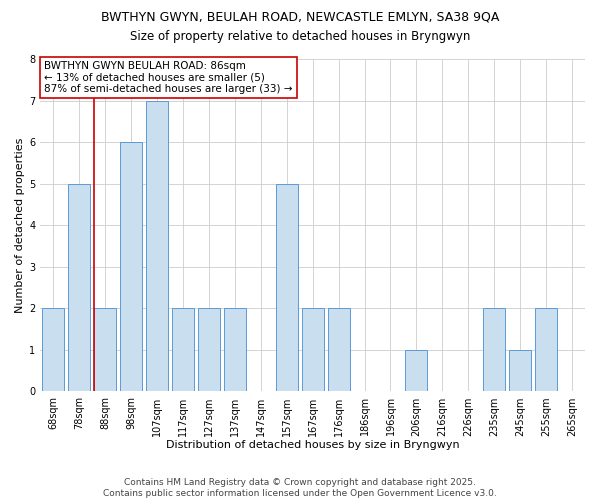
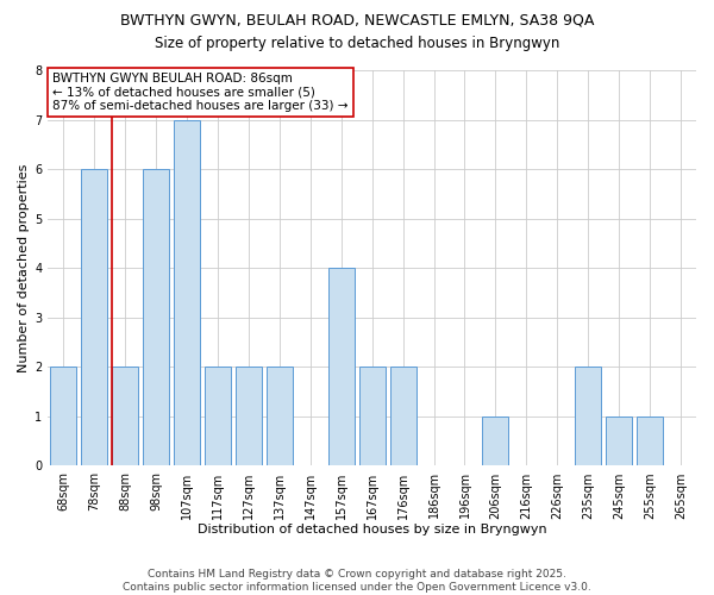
78sqm: 5 -> 6
157sqm: 5 -> 4
255sqm: 2 -> 1
